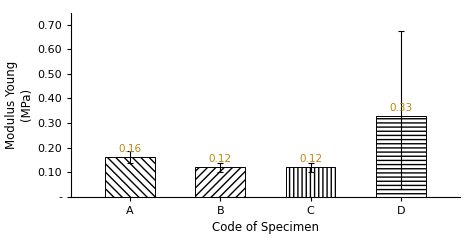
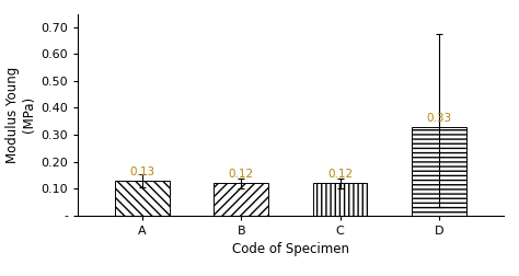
A: 0.16 -> 0.13
